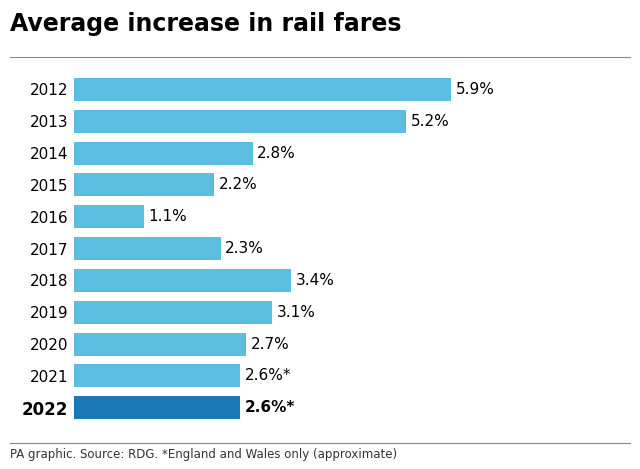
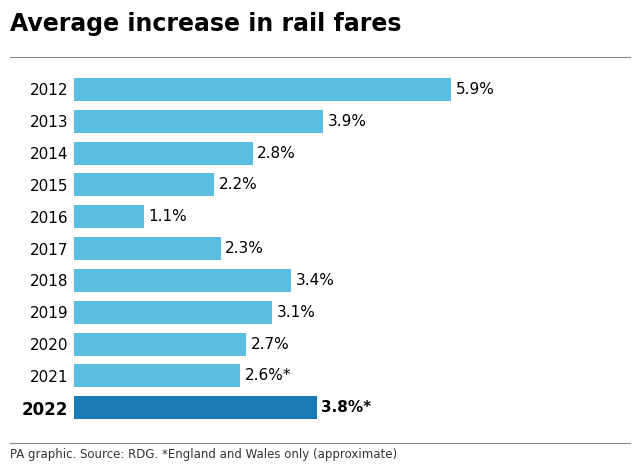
2013: 5.2% -> 3.9%
2022: 2.6%* -> 3.8%*
